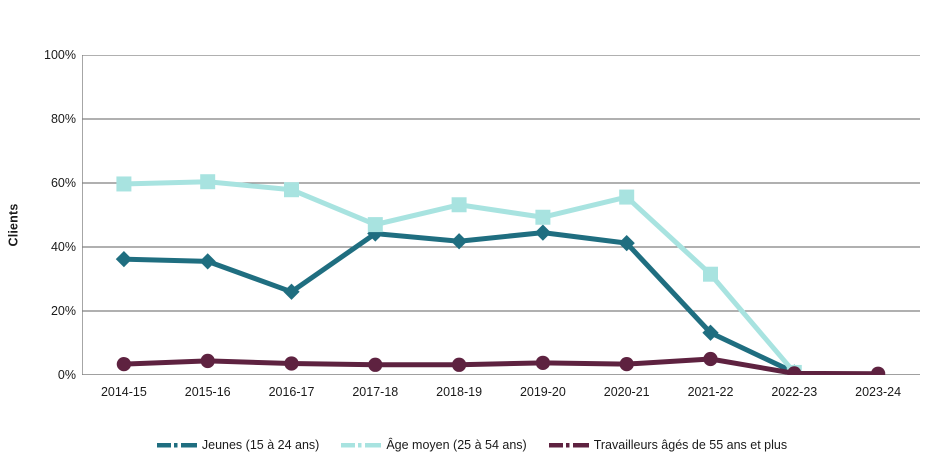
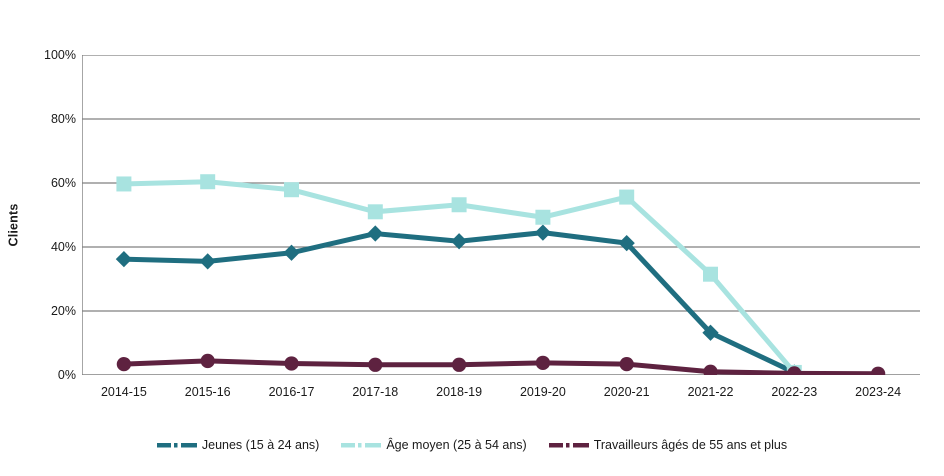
Jeunes (15 à 24 ans)/2016-17: 26% -> 38%
Âge moyen (25 à 54 ans)/2017-18: 47% -> 51%
Travailleurs âgés de 55 ans et plus/2021-22: 5% -> 1%
